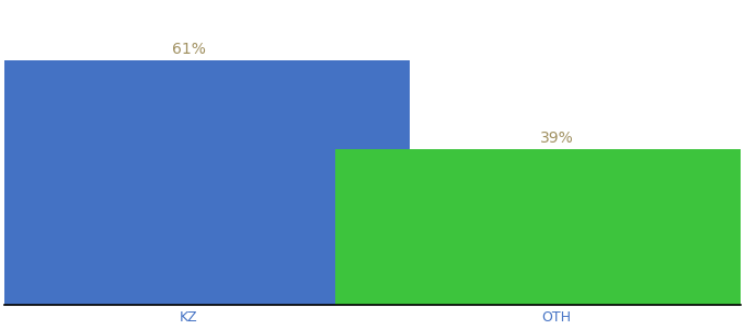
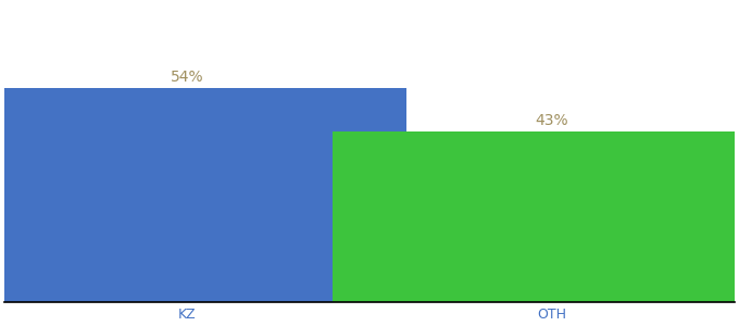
KZ: 61% -> 54%
OTH: 39% -> 43%
